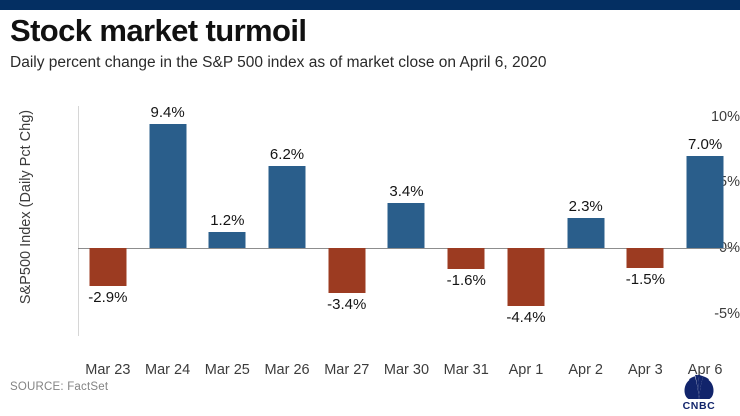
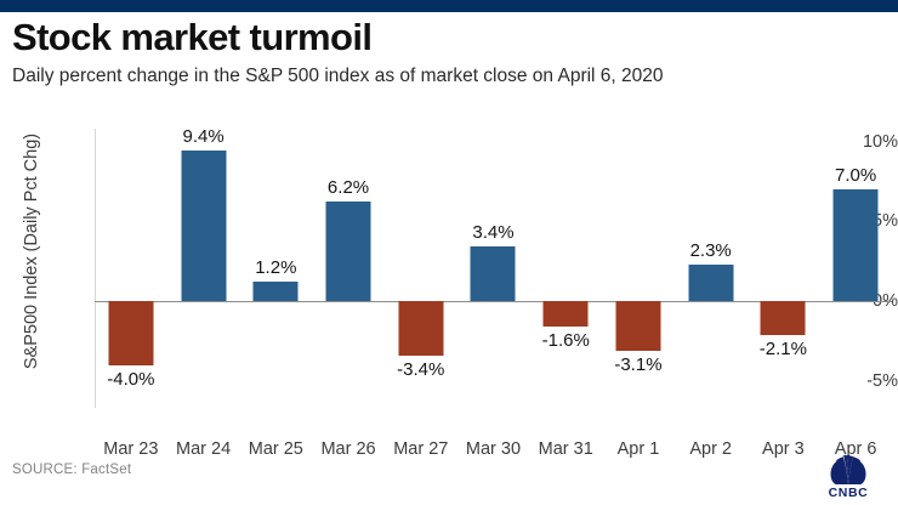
Mar 23: -2.9% -> -4.0%
Apr 1: -4.4% -> -3.1%
Apr 3: -1.5% -> -2.1%
